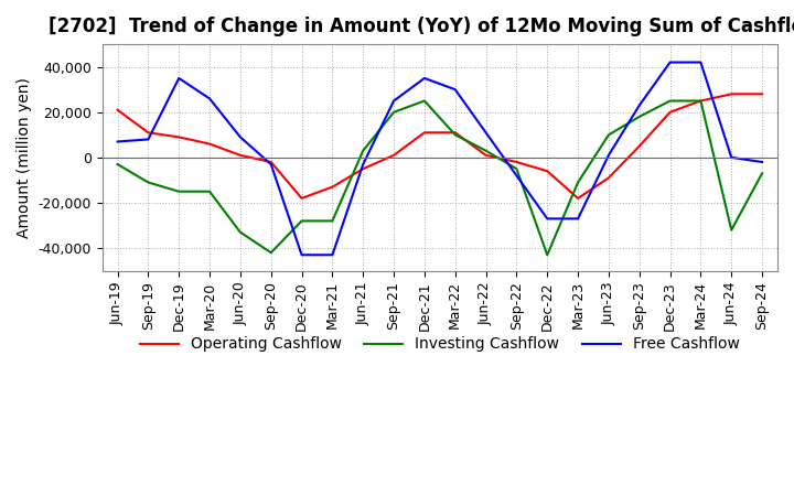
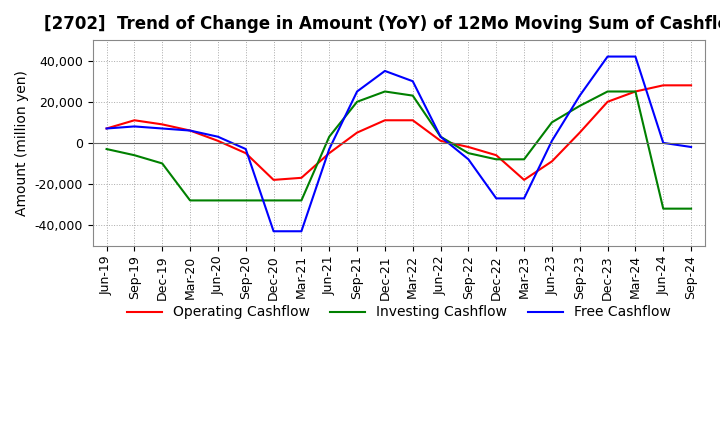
Operating Cashflow/Jun-19: 21,000 -> 7,000
Investing Cashflow/Sep-19: -11,000 -> -6,000
Investing Cashflow/Dec-19: -15,000 -> -10,000
Free Cashflow/Dec-19: 35,000 -> 7,000
Investing Cashflow/Mar-20: -15,000 -> -28,000
Free Cashflow/Mar-20: 26,000 -> 6,000
Investing Cashflow/Jun-20: -33,000 -> -28,000
Free Cashflow/Jun-20: 9,000 -> 3,000
Operating Cashflow/Sep-20: -2,000 -> -5,000
Investing Cashflow/Sep-20: -42,000 -> -28,000
Operating Cashflow/Mar-21: -13,000 -> -17,000
Operating Cashflow/Sep-21: 1,000 -> 5,000
Investing Cashflow/Mar-22: 10,000 -> 23,000
Free Cashflow/Jun-22: 11,000 -> 3,000
Investing Cashflow/Dec-22: -43,000 -> -8,000
Investing Cashflow/Mar-23: -11,000 -> -8,000
Investing Cashflow/Sep-24: -7,000 -> -32,000
